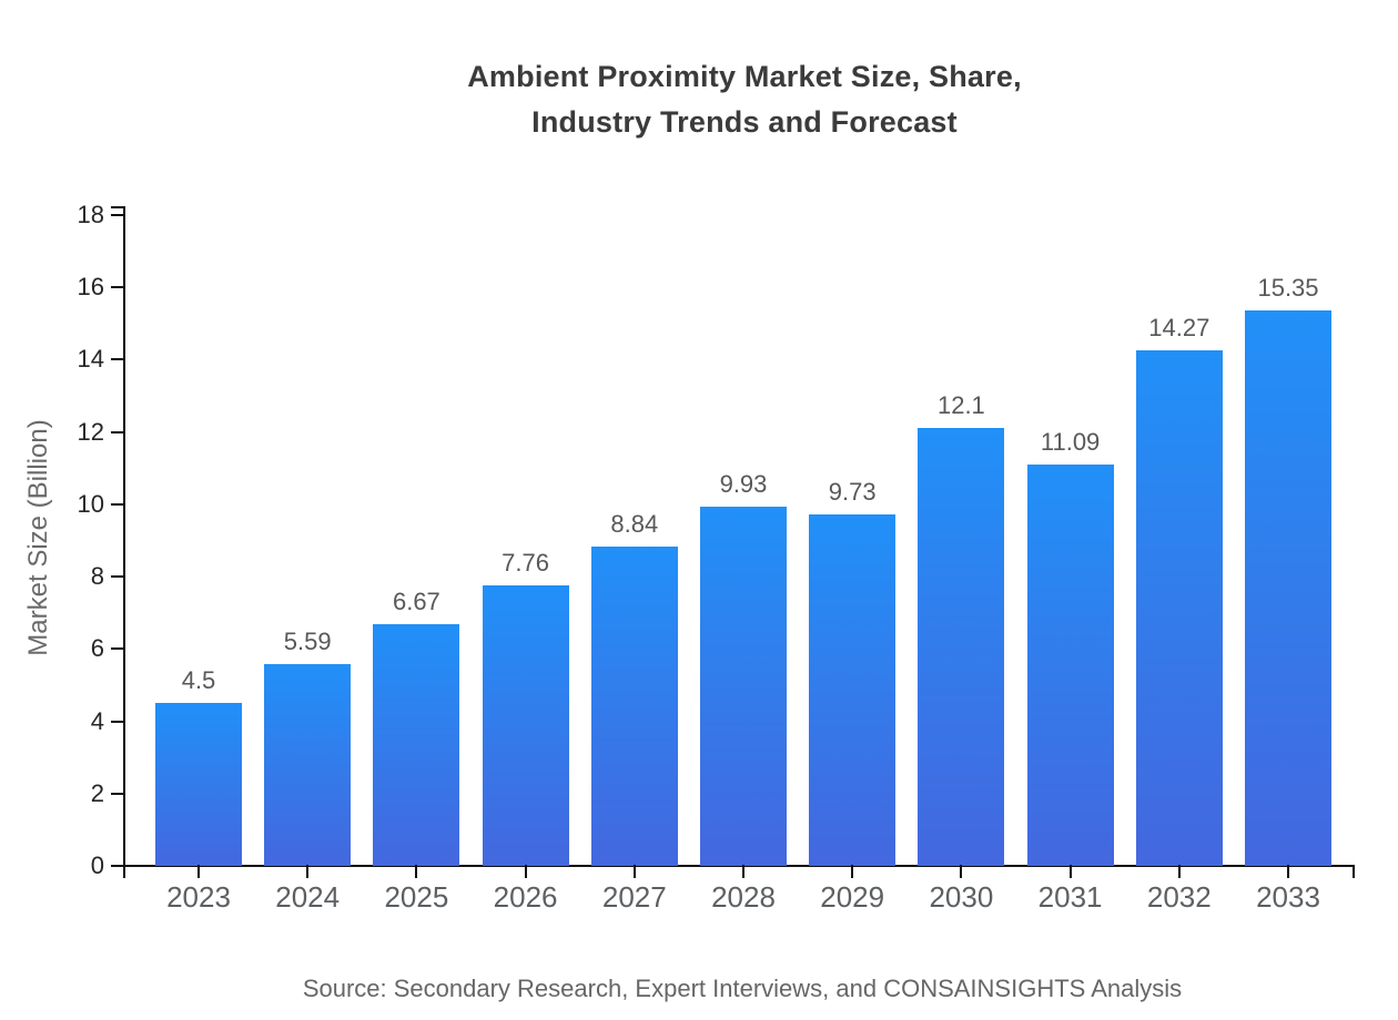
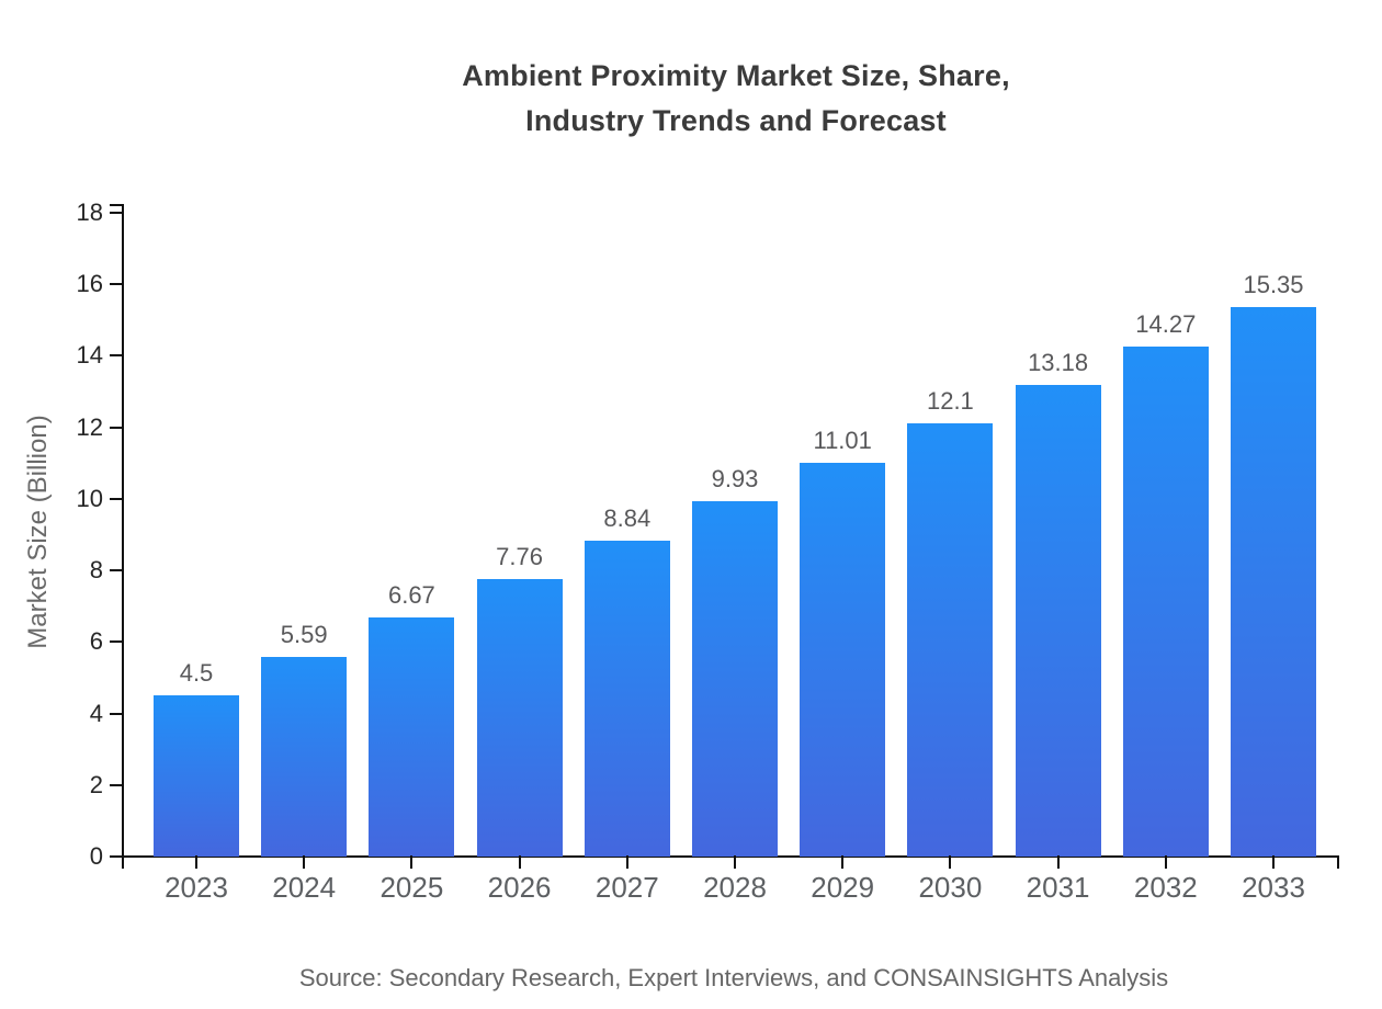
2029: 9.73 -> 11.01
2031: 11.09 -> 13.18
